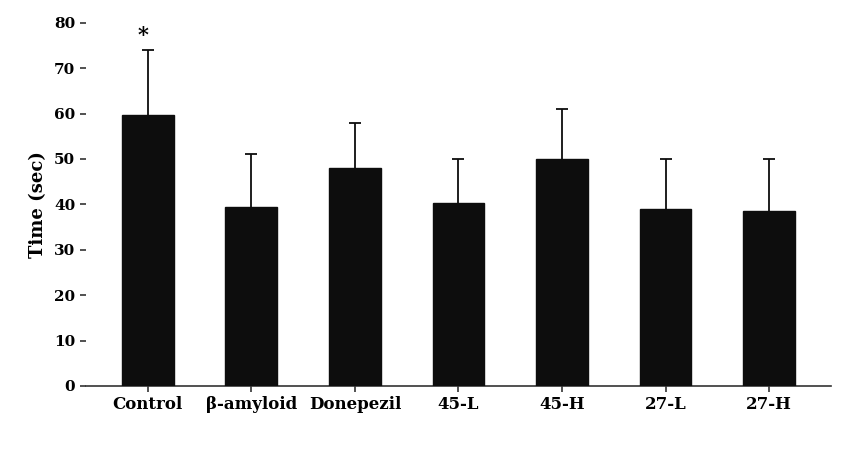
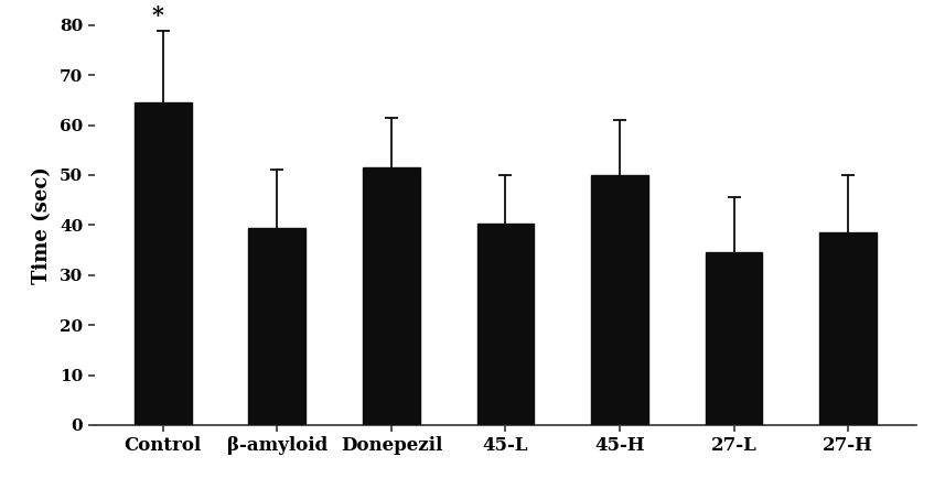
Control: 59.7 -> 64.5
Donepezil: 48.0 -> 51.5
27-L: 39.0 -> 34.5
